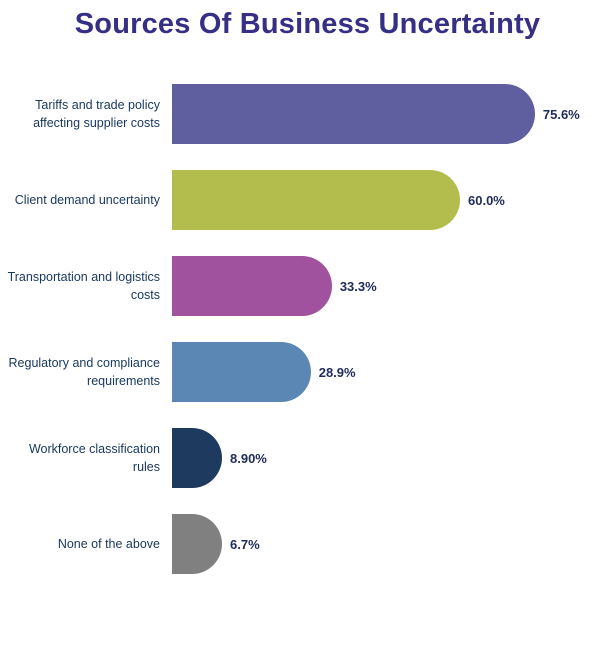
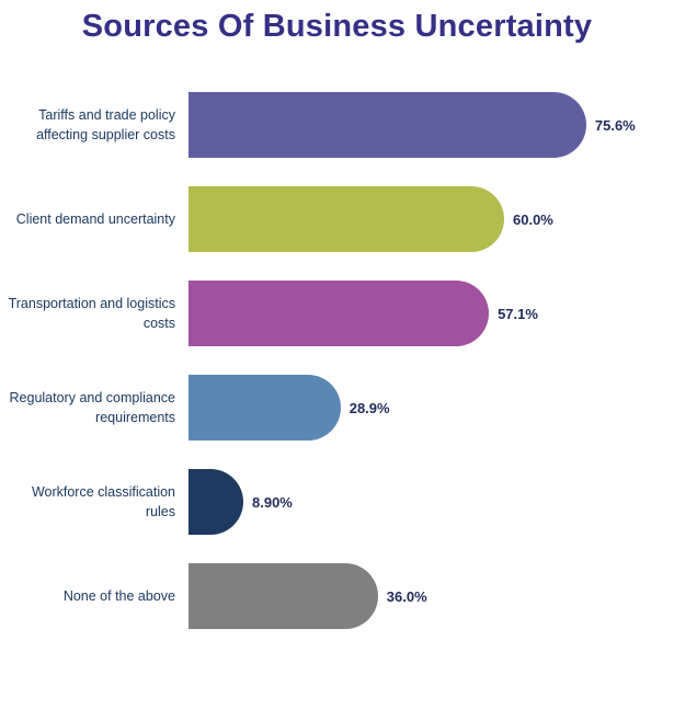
Transportation and logistics costs: 33.3% -> 57.1%
None of the above: 6.7% -> 36.0%
